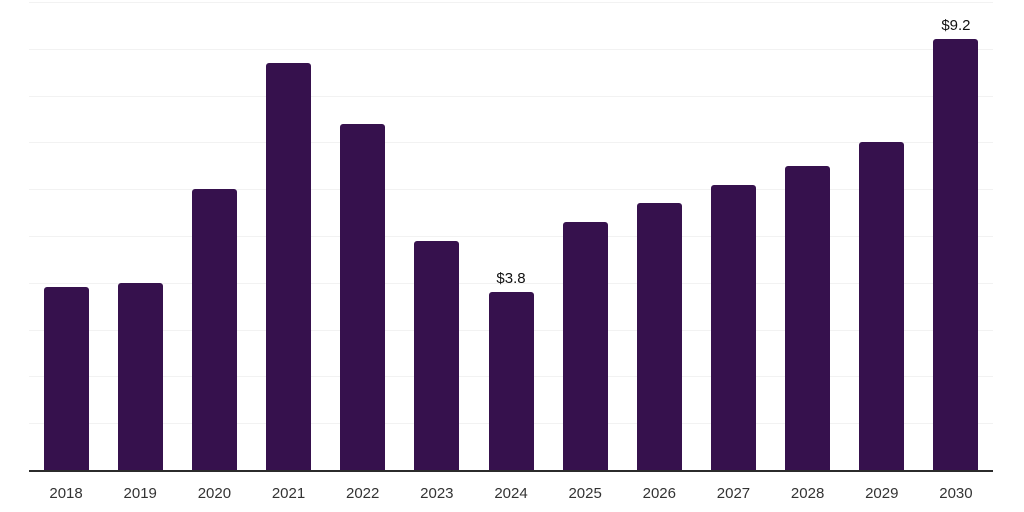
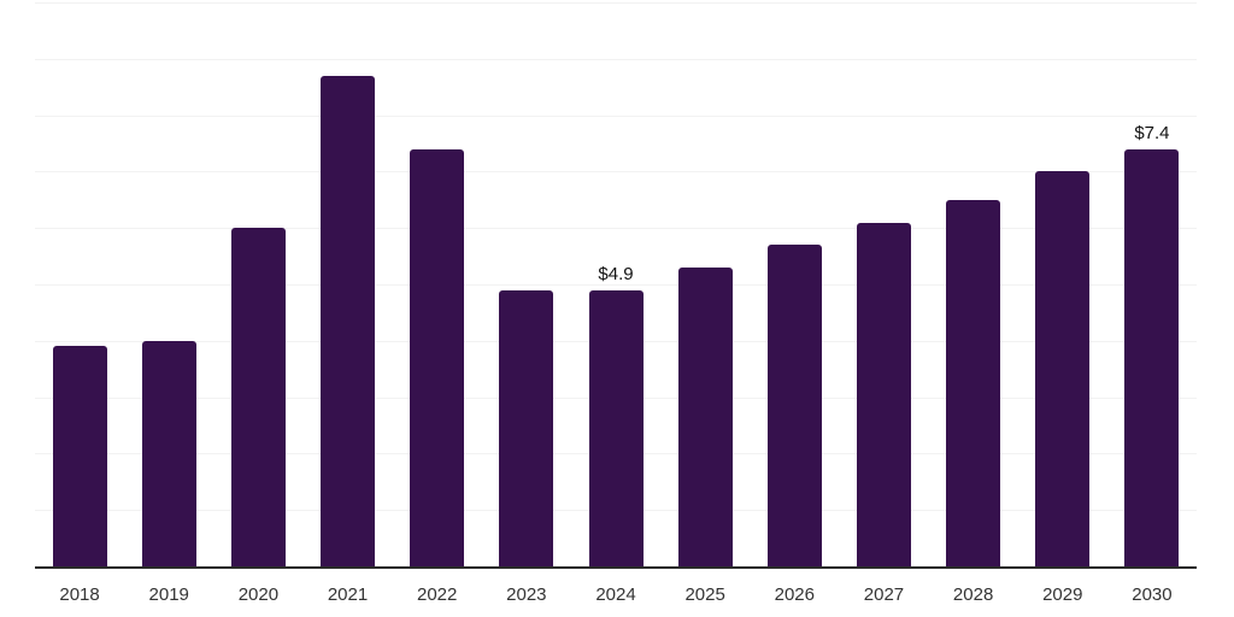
2024: $3.8 -> $4.9
2030: $9.2 -> $7.4
